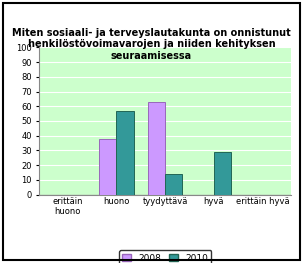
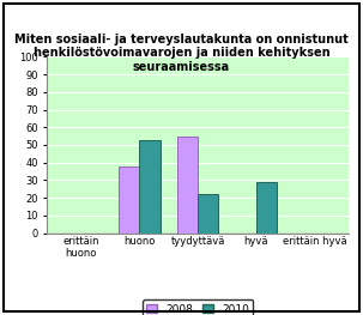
2010/huono: 57 -> 53
2008/tyydyttävä: 63 -> 55
2010/tyydyttävä: 14 -> 22
